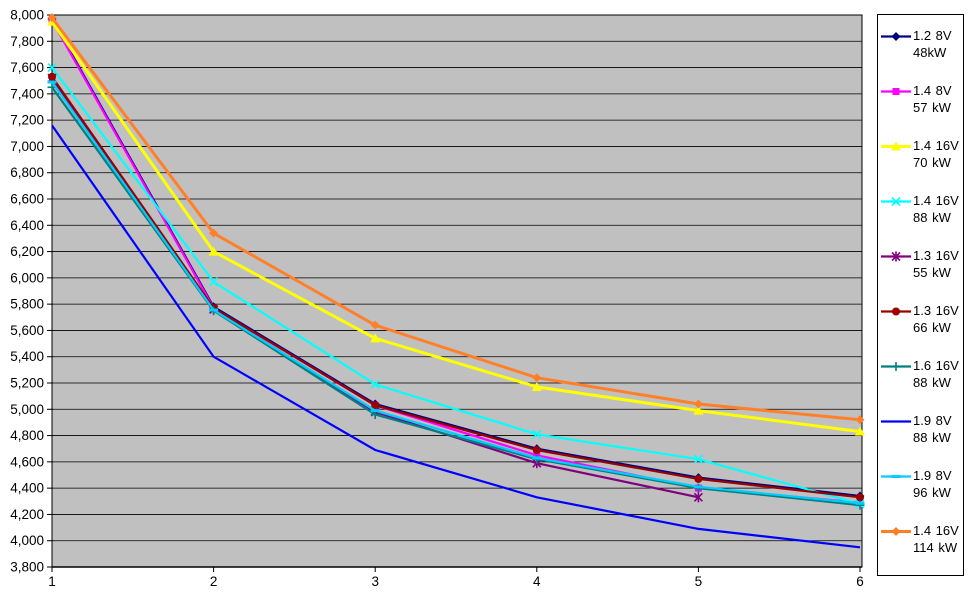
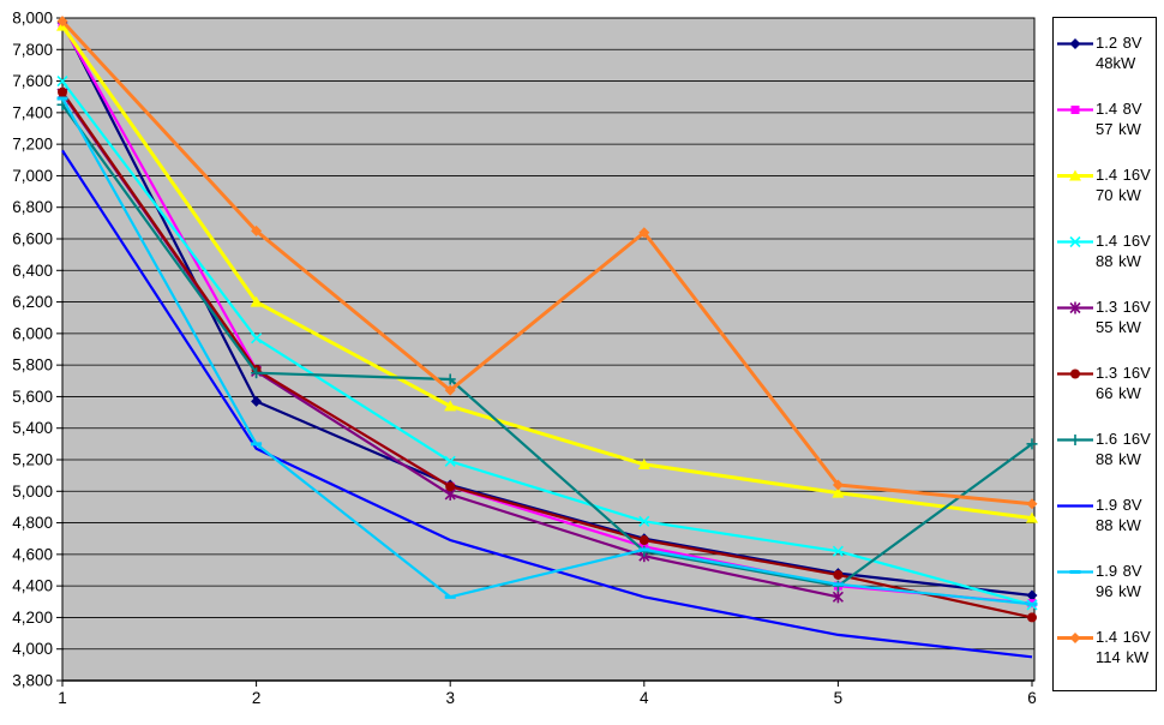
1.2 8V 48kW/2: 5780 -> 5570
1.9 8V 88 kW/2: 5400 -> 5270
1.9 8V 96 kW/2: 5760 -> 5300
1.4 16V 114 kW/2: 6340 -> 6650
1.6 16V 88 kW/3: 4960 -> 5710
1.9 8V 96 kW/3: 4990 -> 4330
1.4 16V 114 kW/4: 5240 -> 6640
1.3 16V 66 kW/6: 4330 -> 4200
1.6 16V 88 kW/6: 4270 -> 5300
